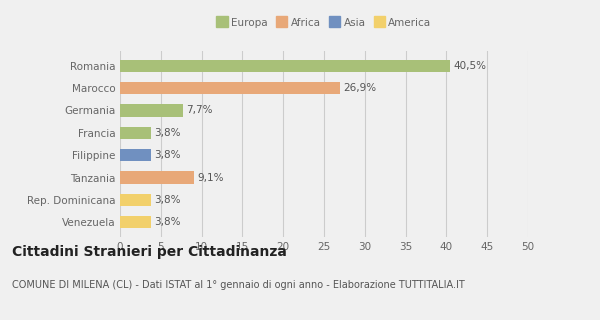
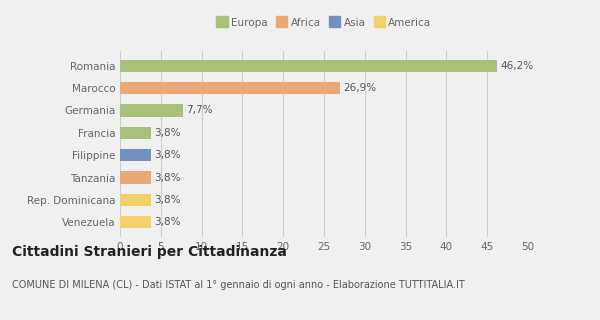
Romania: 40,5% -> 46,2%
Tanzania: 9,1% -> 3,8%
